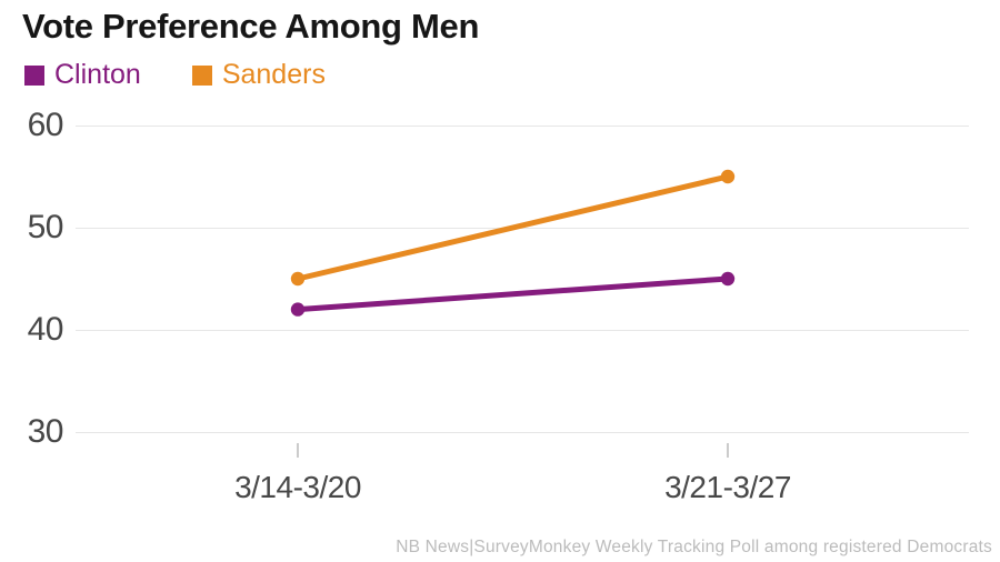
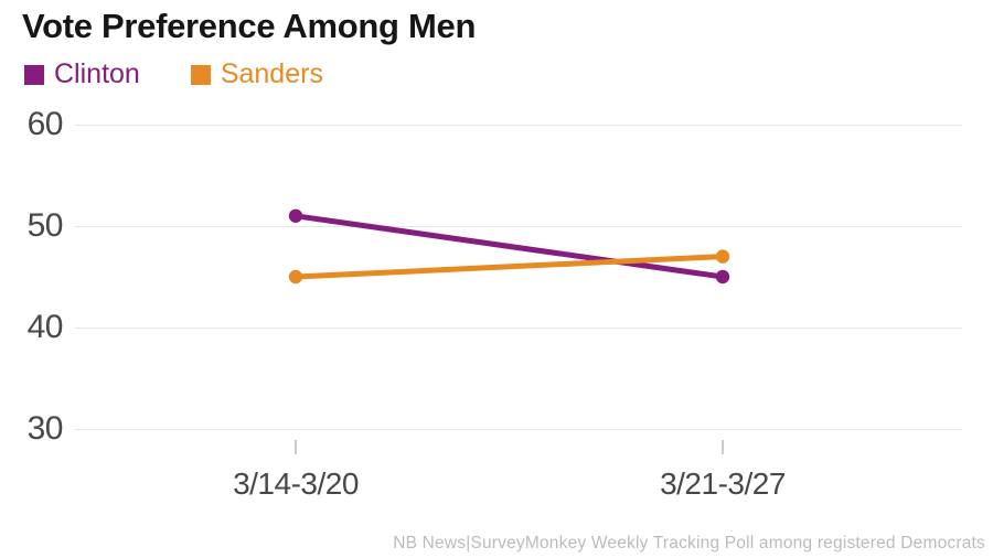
Clinton/3/14-3/20: 42 -> 51
Sanders/3/21-3/27: 55 -> 47
